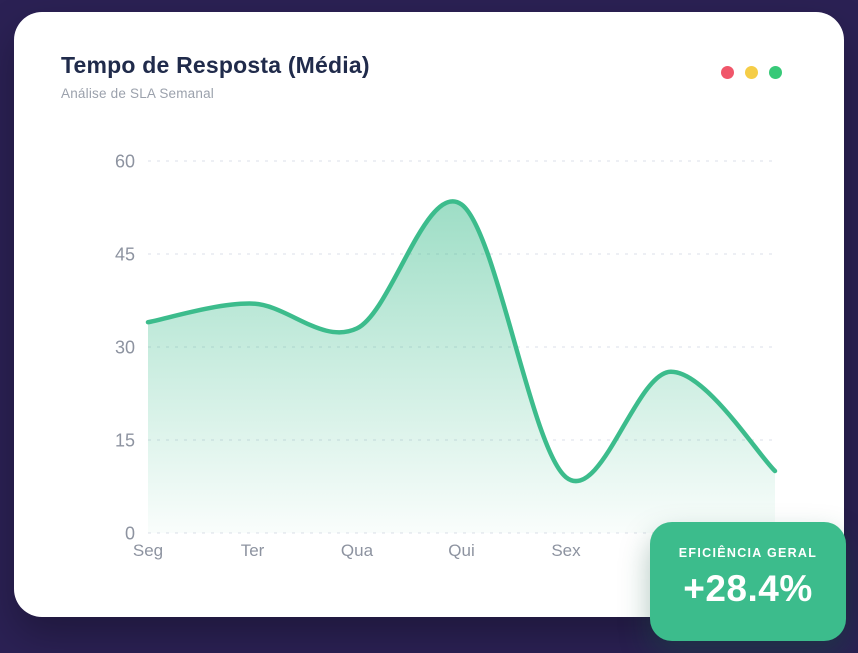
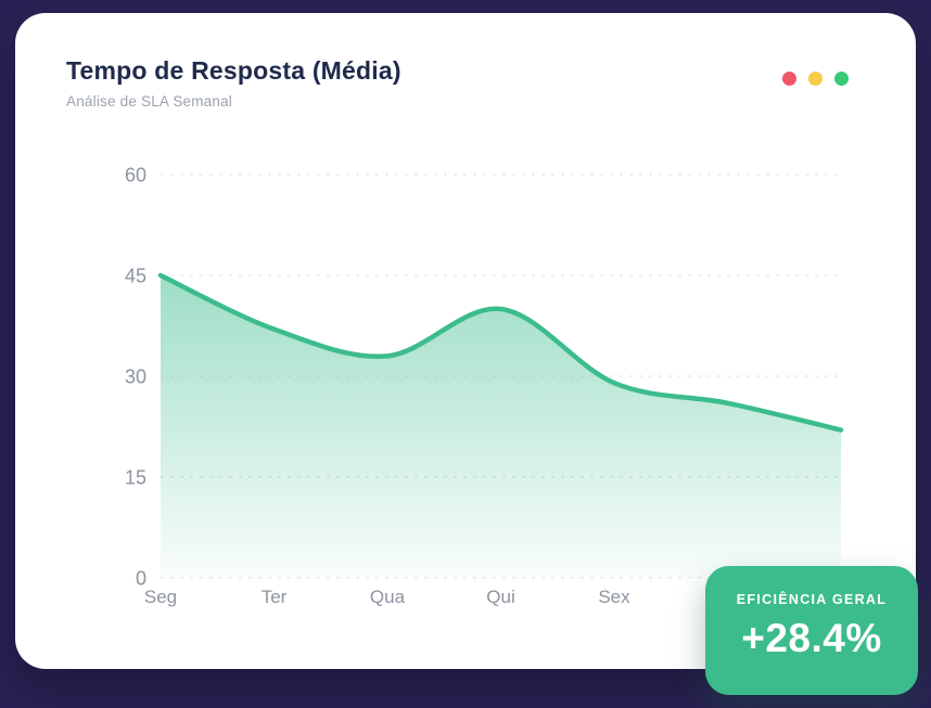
Seg: 34 -> 45
Qui: 53 -> 40
Sex: 9 -> 29
Dom: 10 -> 22
